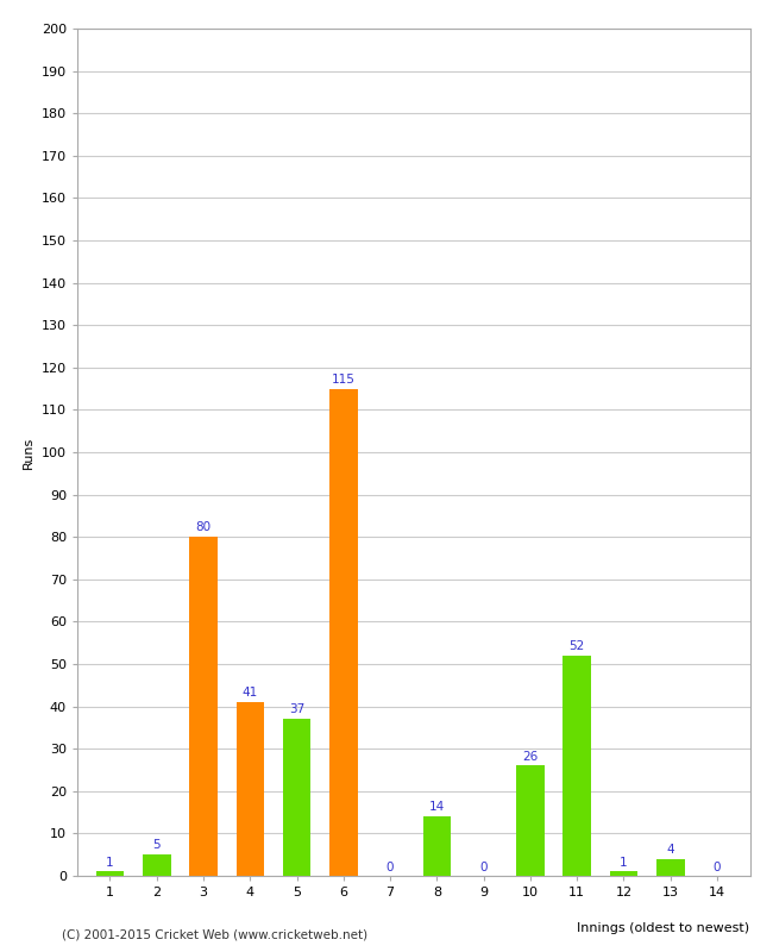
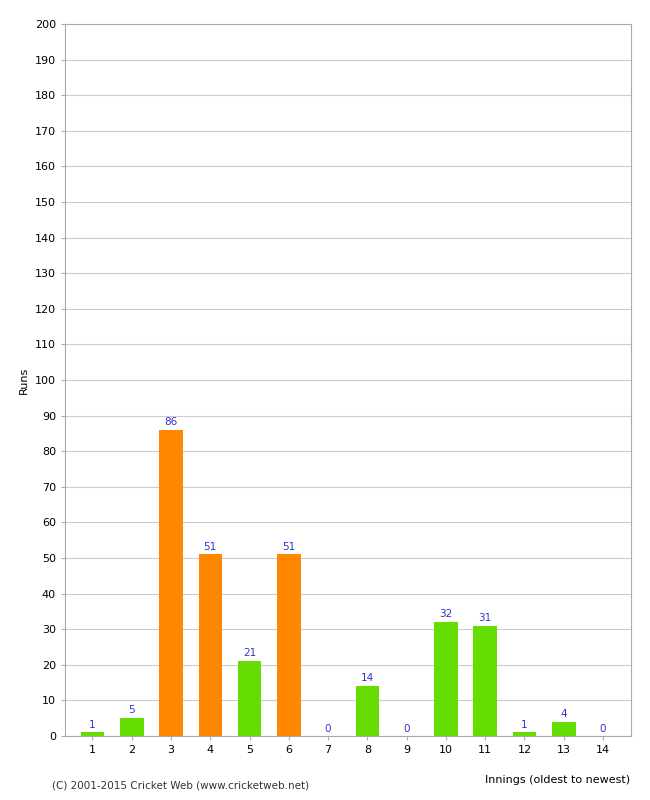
3: 80 -> 86
4: 41 -> 51
5: 37 -> 21
6: 115 -> 51
10: 26 -> 32
11: 52 -> 31
